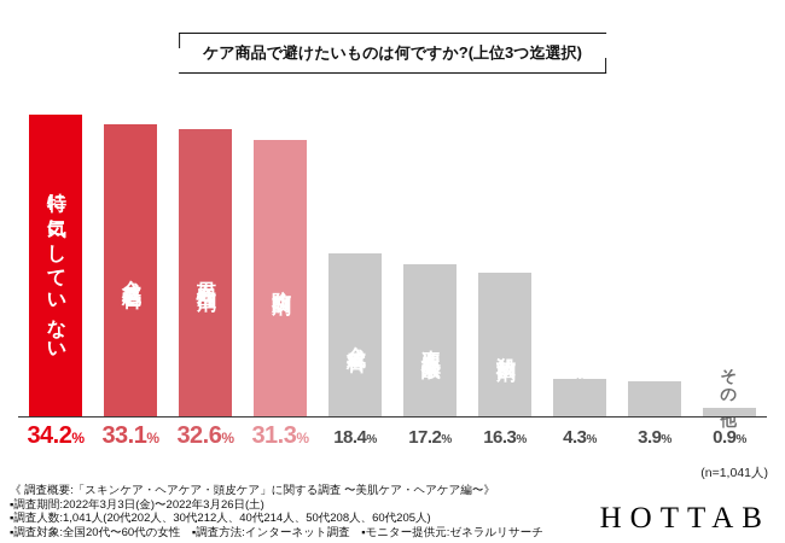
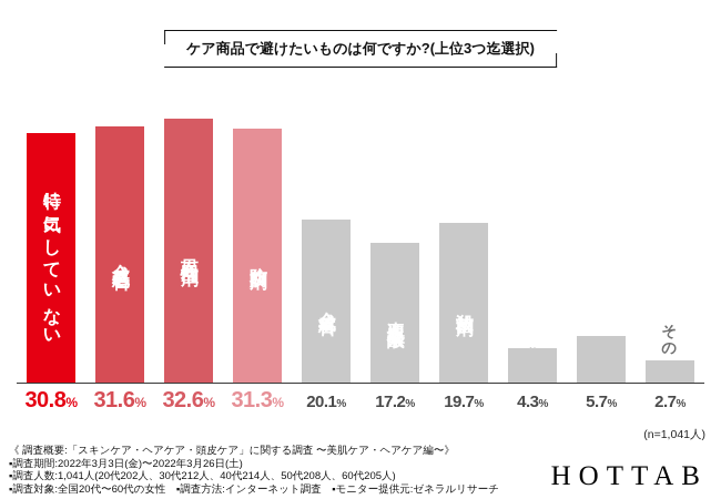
特に気にしていない: 34.2 -> 30.8
合成着色料: 33.1 -> 31.6
合成香料: 18.4 -> 20.1
殺菌剤: 16.3 -> 19.7
安定剤: 3.9 -> 5.7
その他: 0.9 -> 2.7
